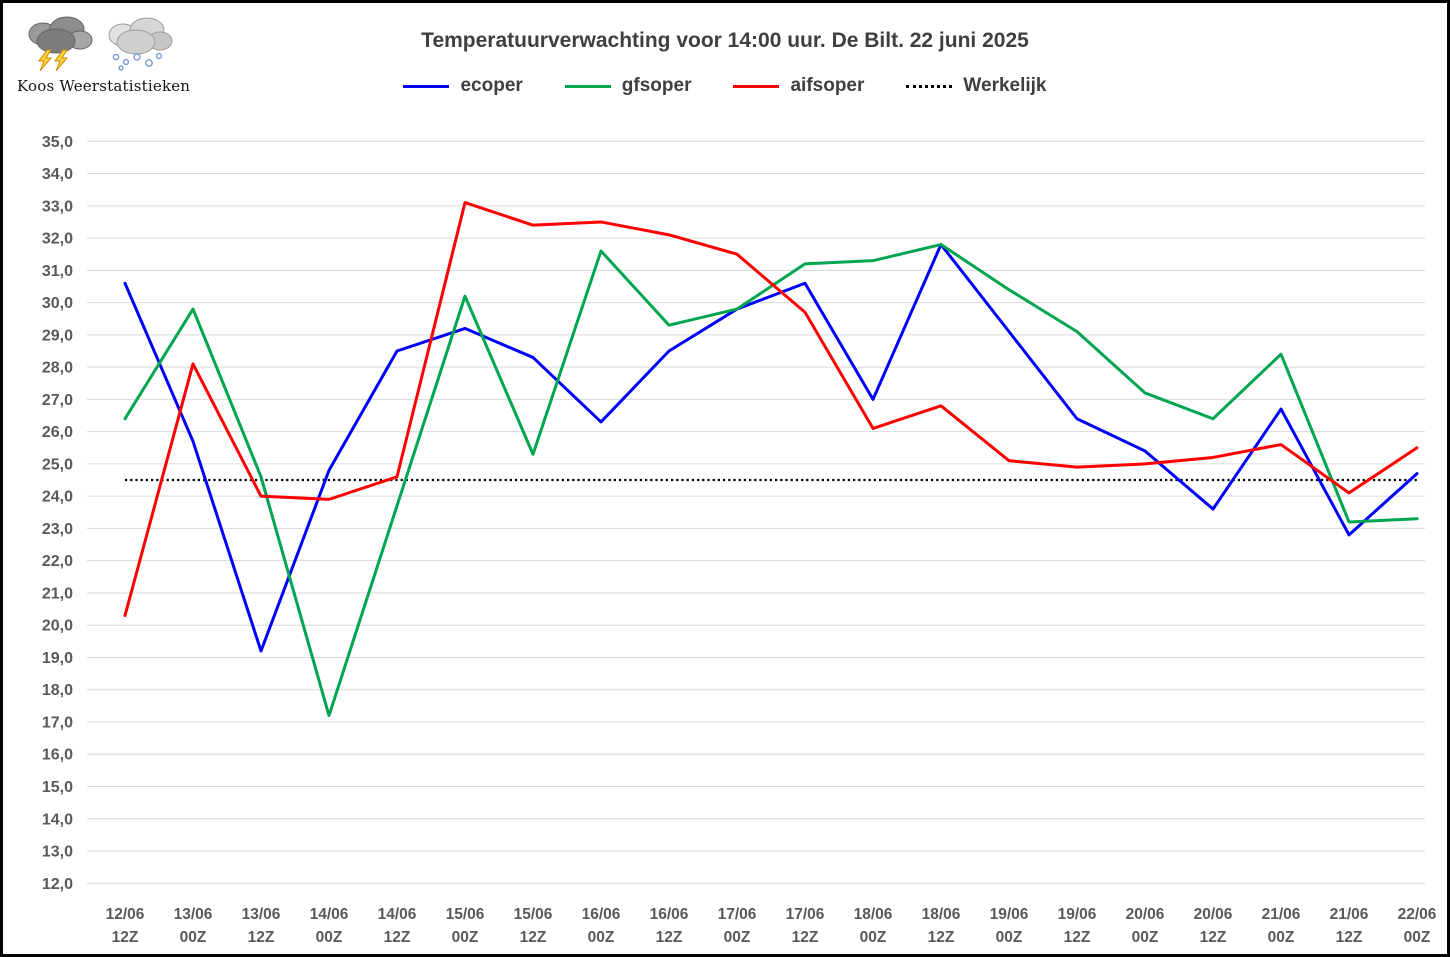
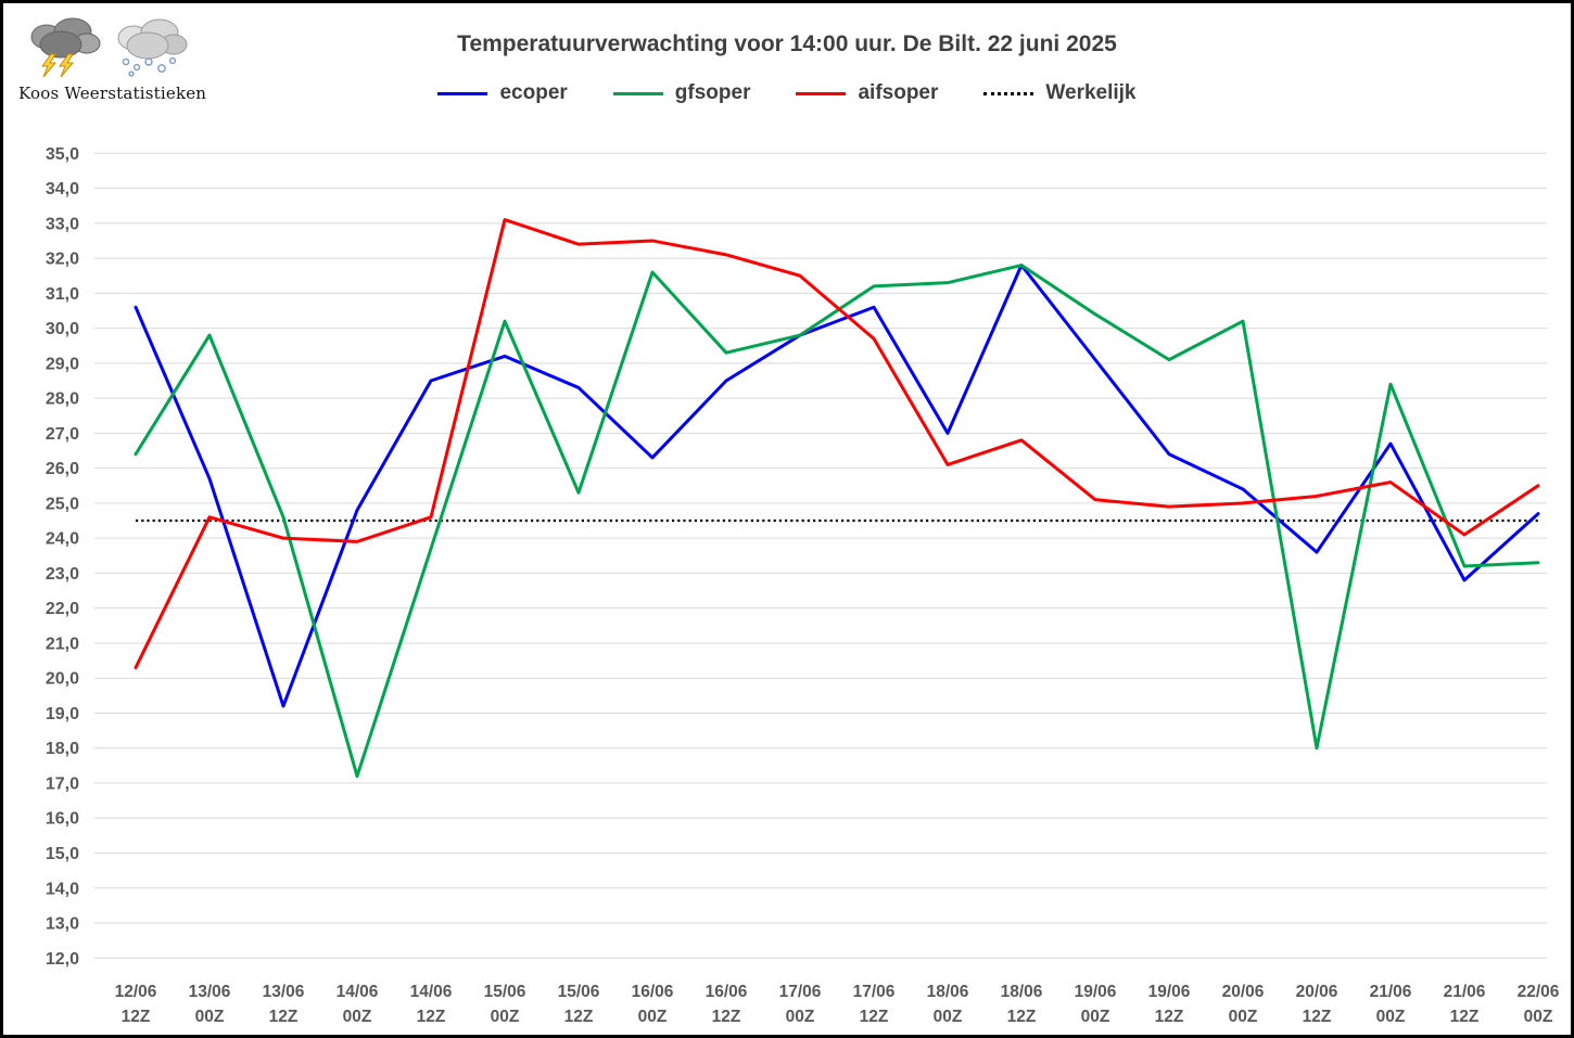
aifsoper/13/06 00Z: 28,1 -> 24,6
gfsoper/20/06 00Z: 27,2 -> 30,2
gfsoper/20/06 12Z: 26,4 -> 18,0
